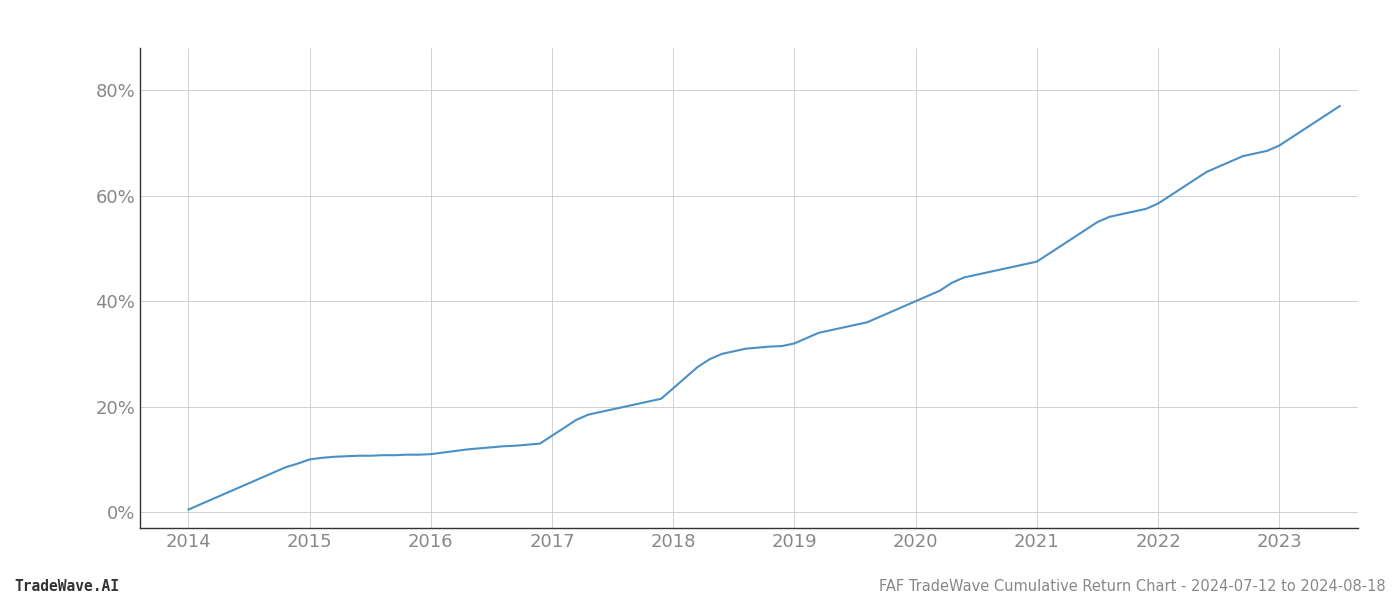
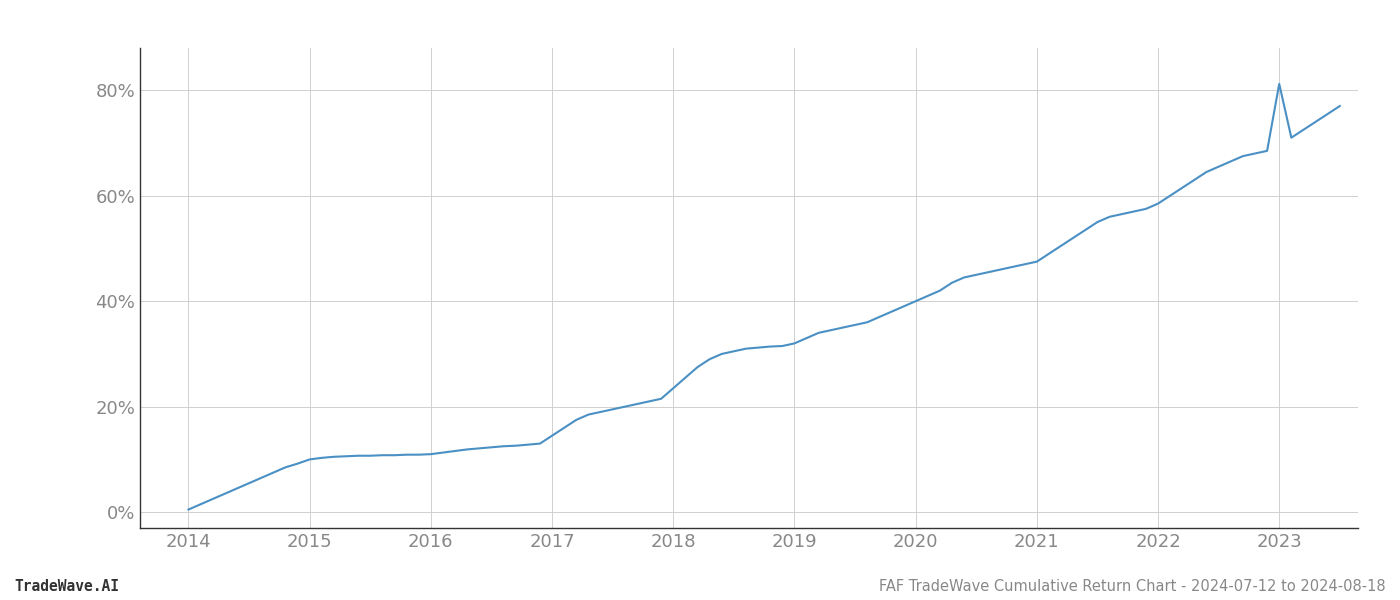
2023: 69.5% -> 81.2%
